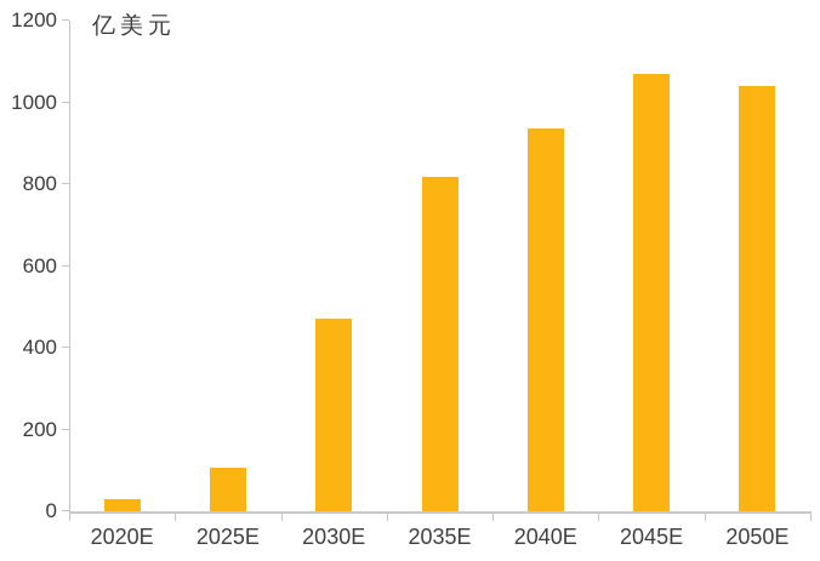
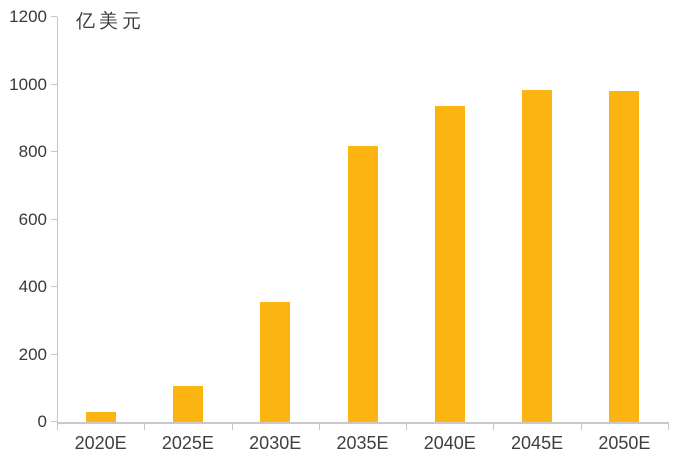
2030E: 470 -> 360
2045E: 1070 -> 980
2050E: 1040 -> 980
